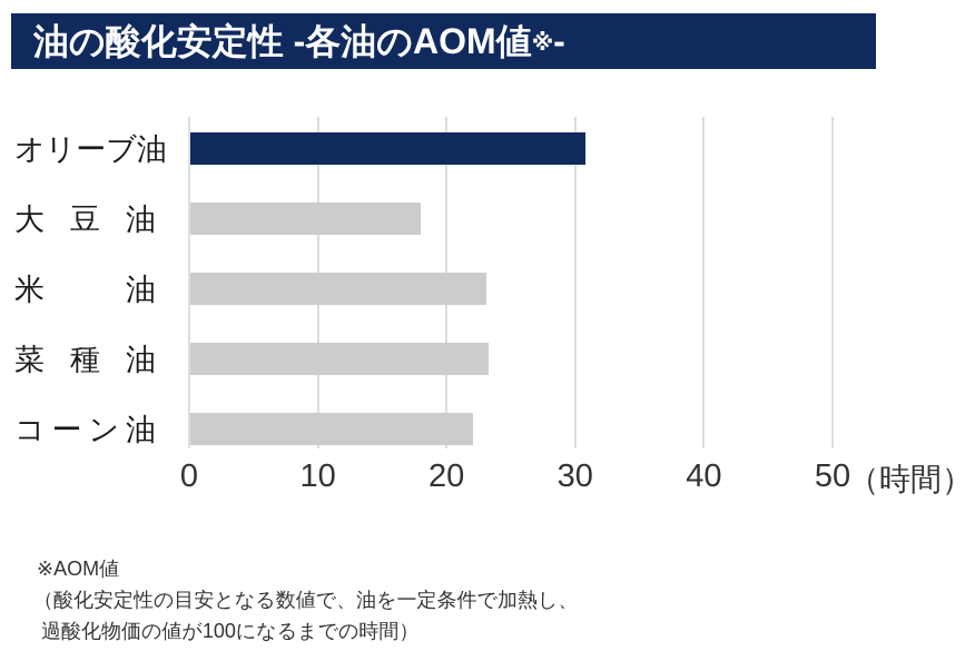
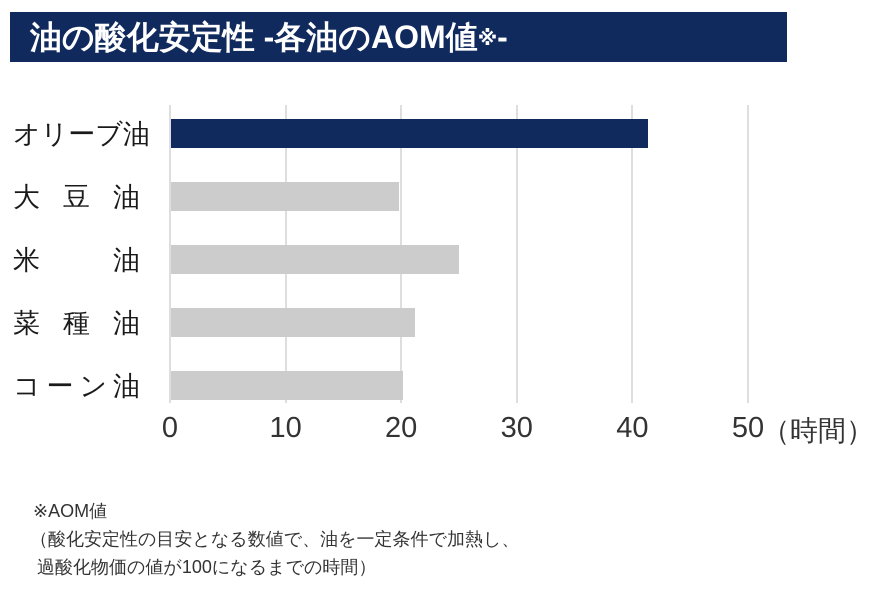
オリーブ油: 30.7 -> 41.3
大豆油: 17.9 -> 19.7
米油: 23.0 -> 24.9
菜種油: 23.2 -> 21.1
コーン油: 22.0 -> 20.1
